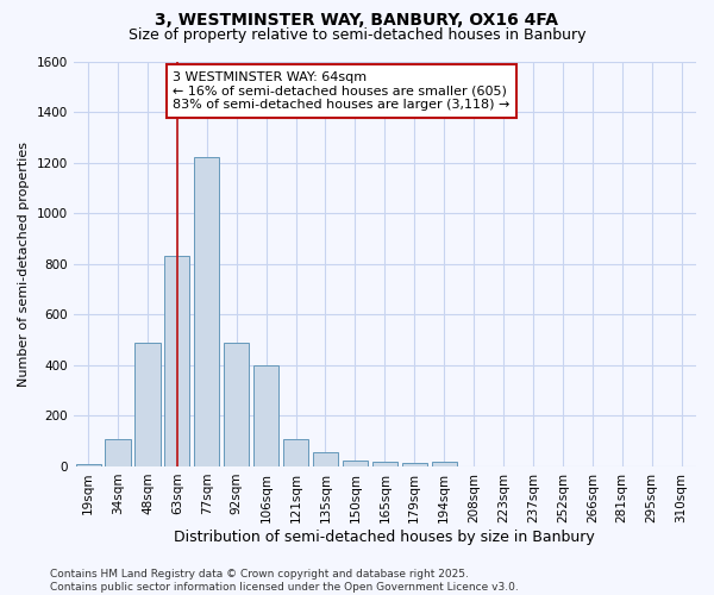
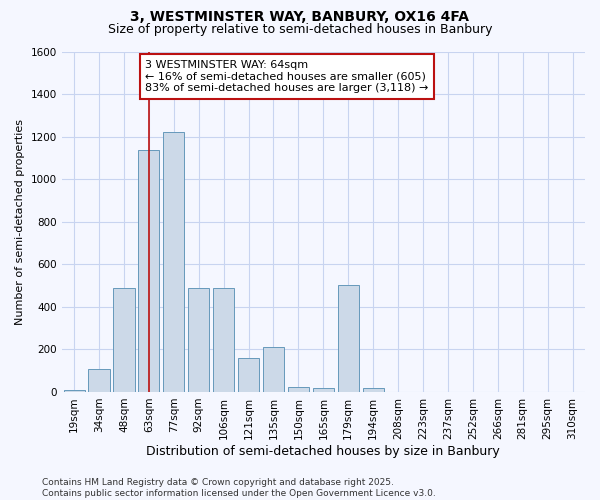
63sqm: 830 -> 1135
106sqm: 400 -> 490
121sqm: 110 -> 160
135sqm: 55 -> 210
179sqm: 15 -> 505
